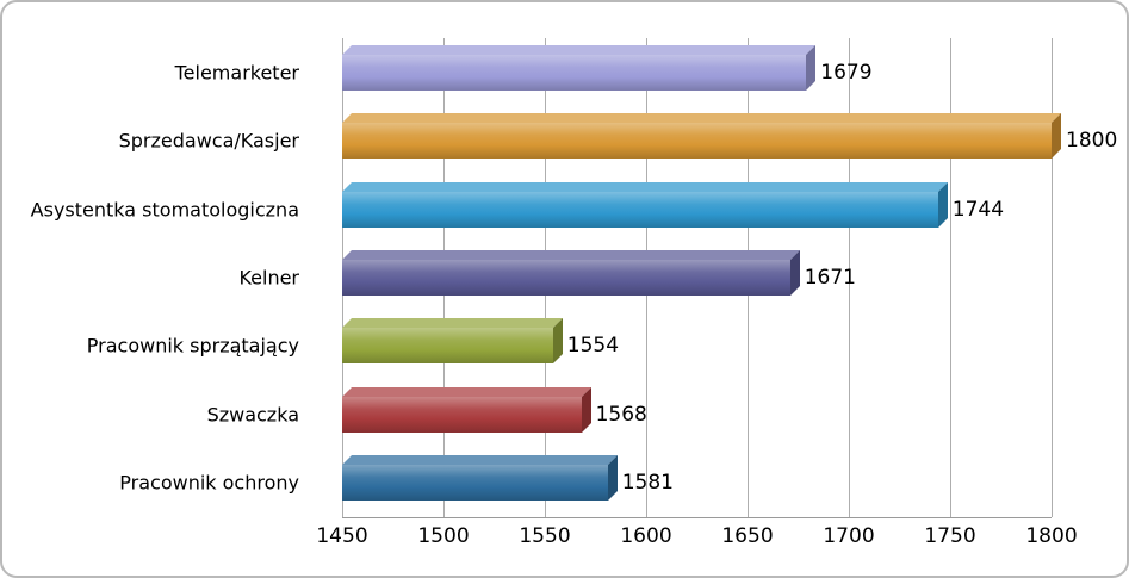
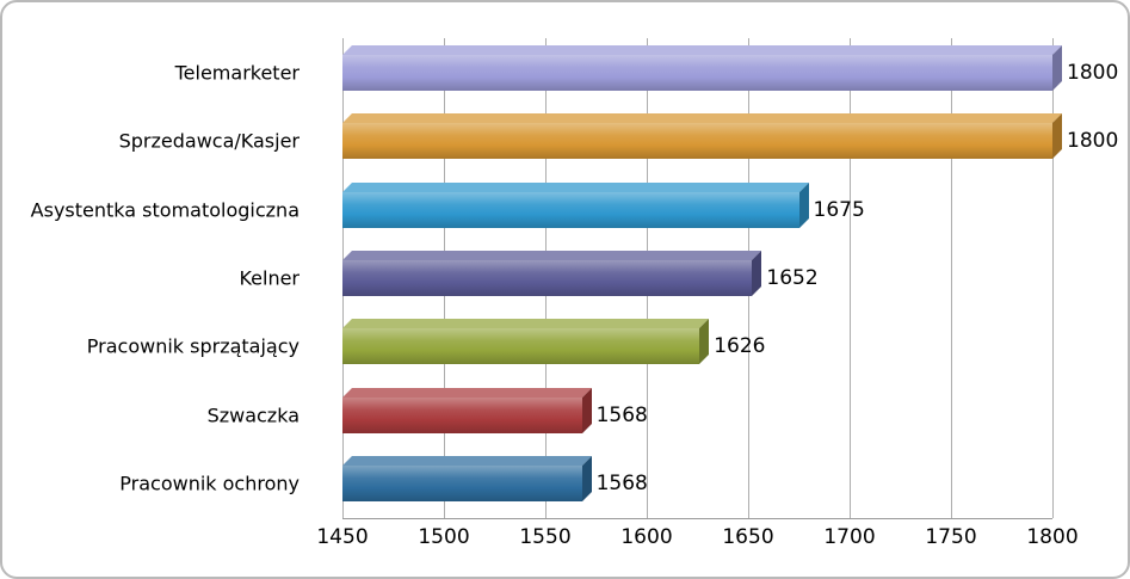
Telemarketer: 1679 -> 1800
Asystentka stomatologiczna: 1744 -> 1675
Kelner: 1671 -> 1652
Pracownik sprzątający: 1554 -> 1626
Pracownik ochrony: 1581 -> 1568
